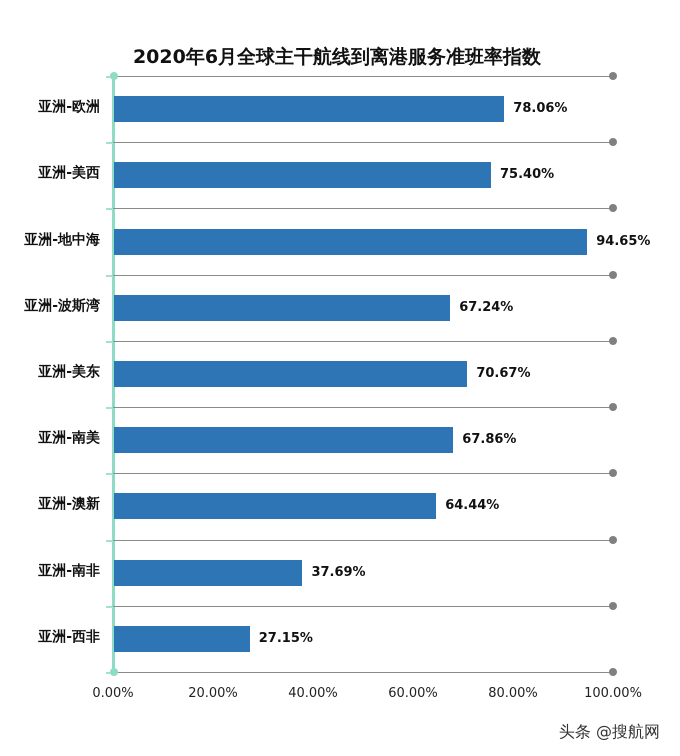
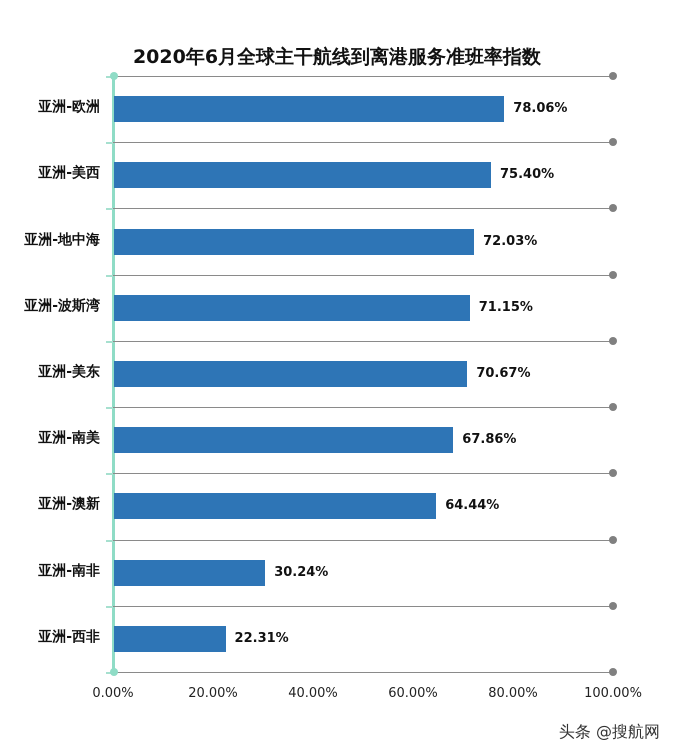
亚洲-地中海: 94.65% -> 72.03%
亚洲-波斯湾: 67.24% -> 71.15%
亚洲-南非: 37.69% -> 30.24%
亚洲-西非: 27.15% -> 22.31%
